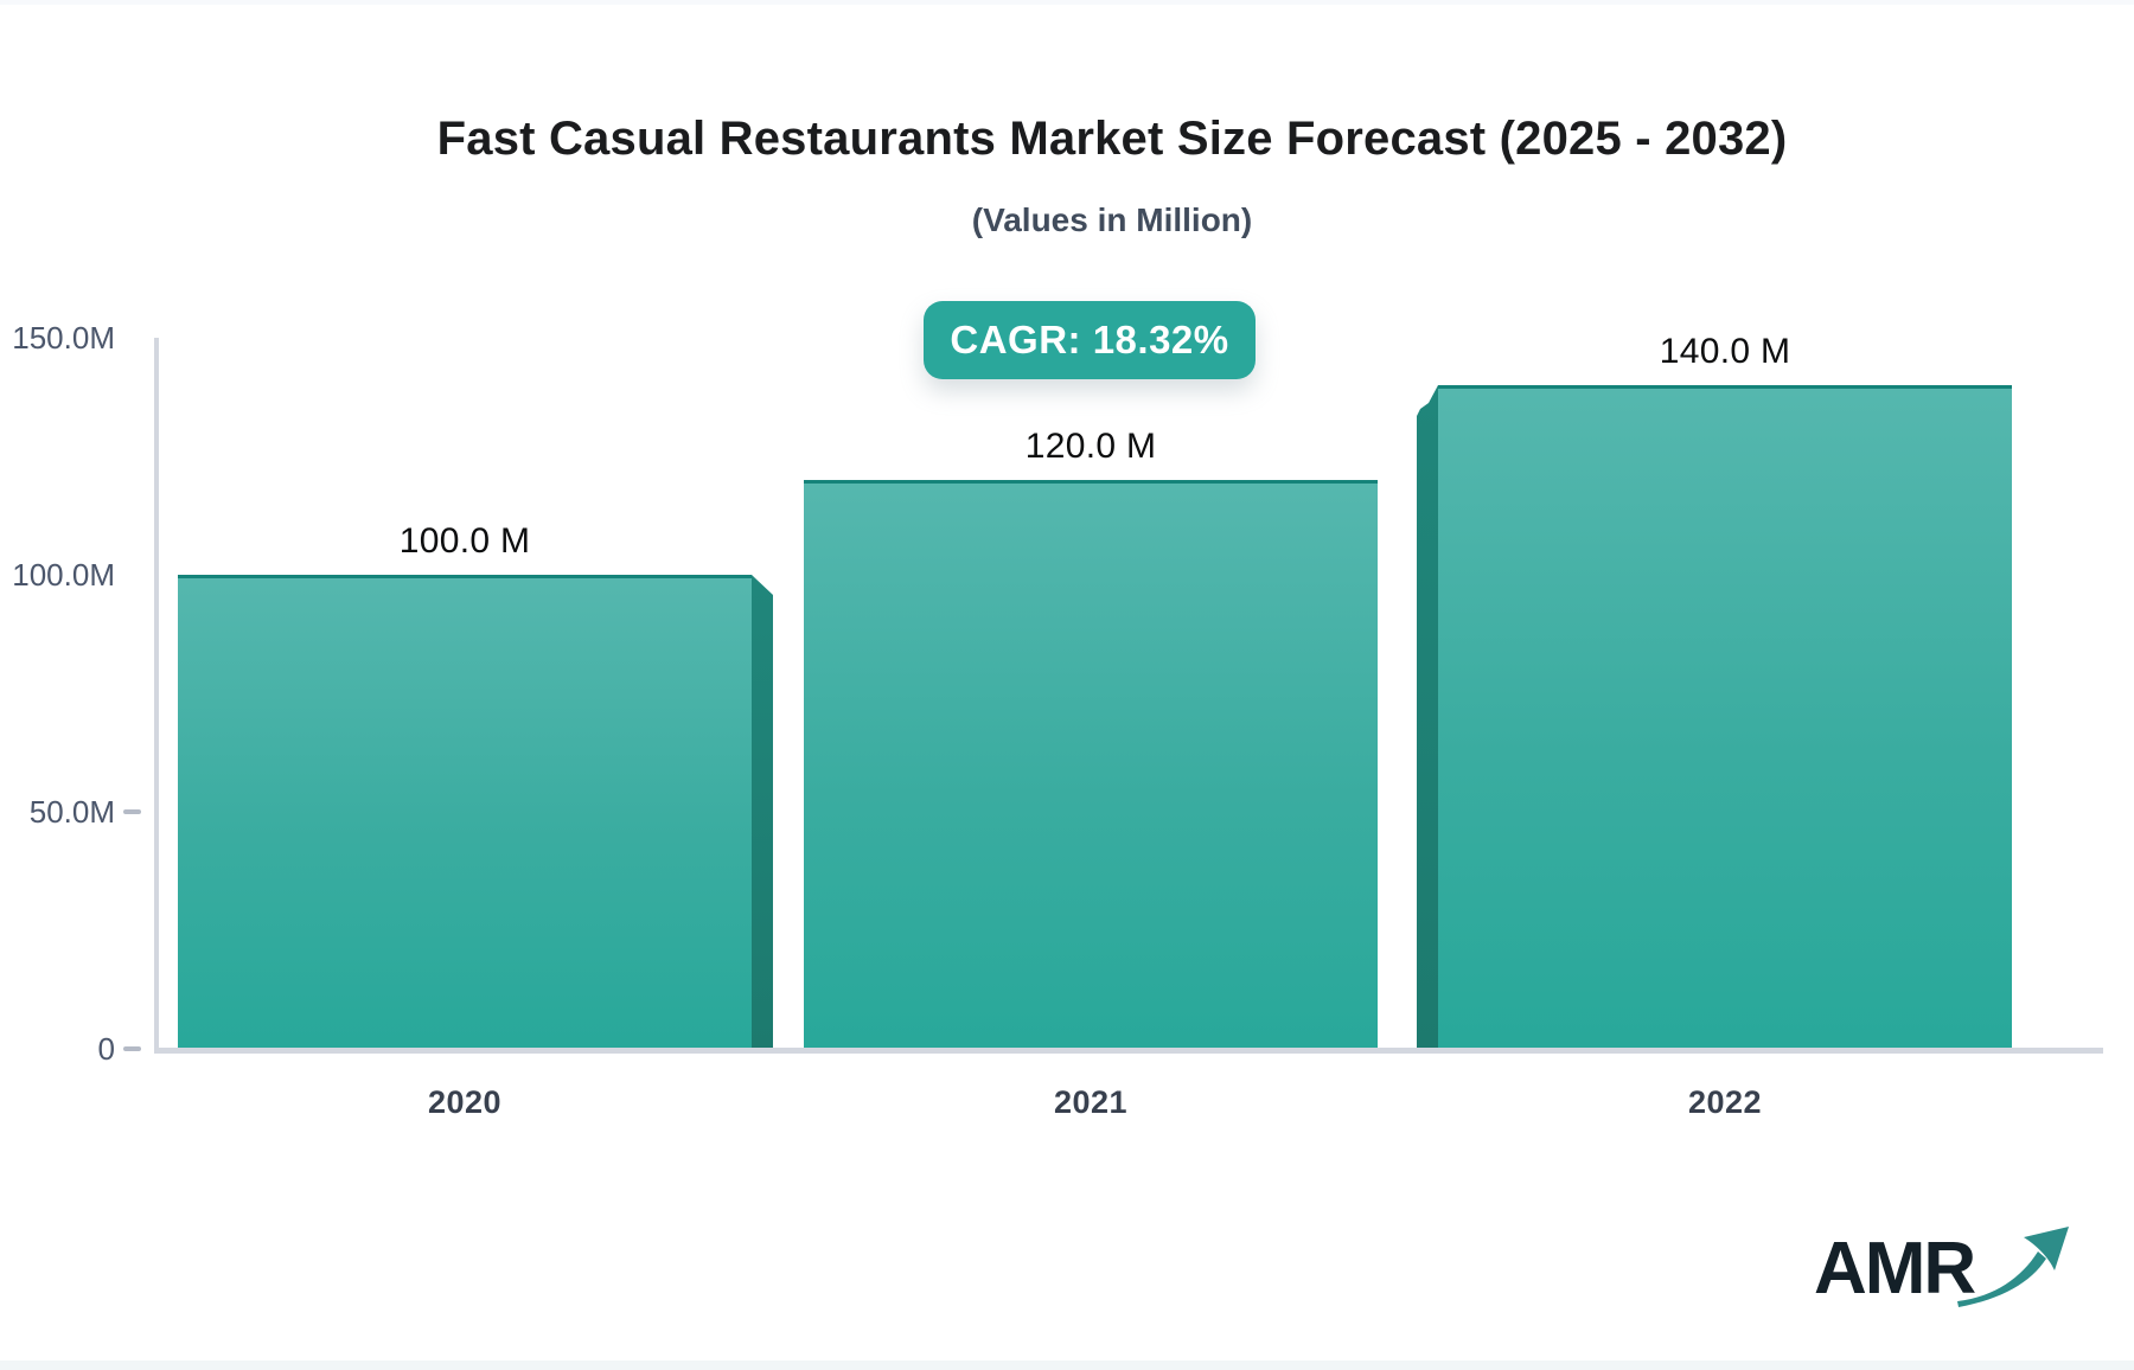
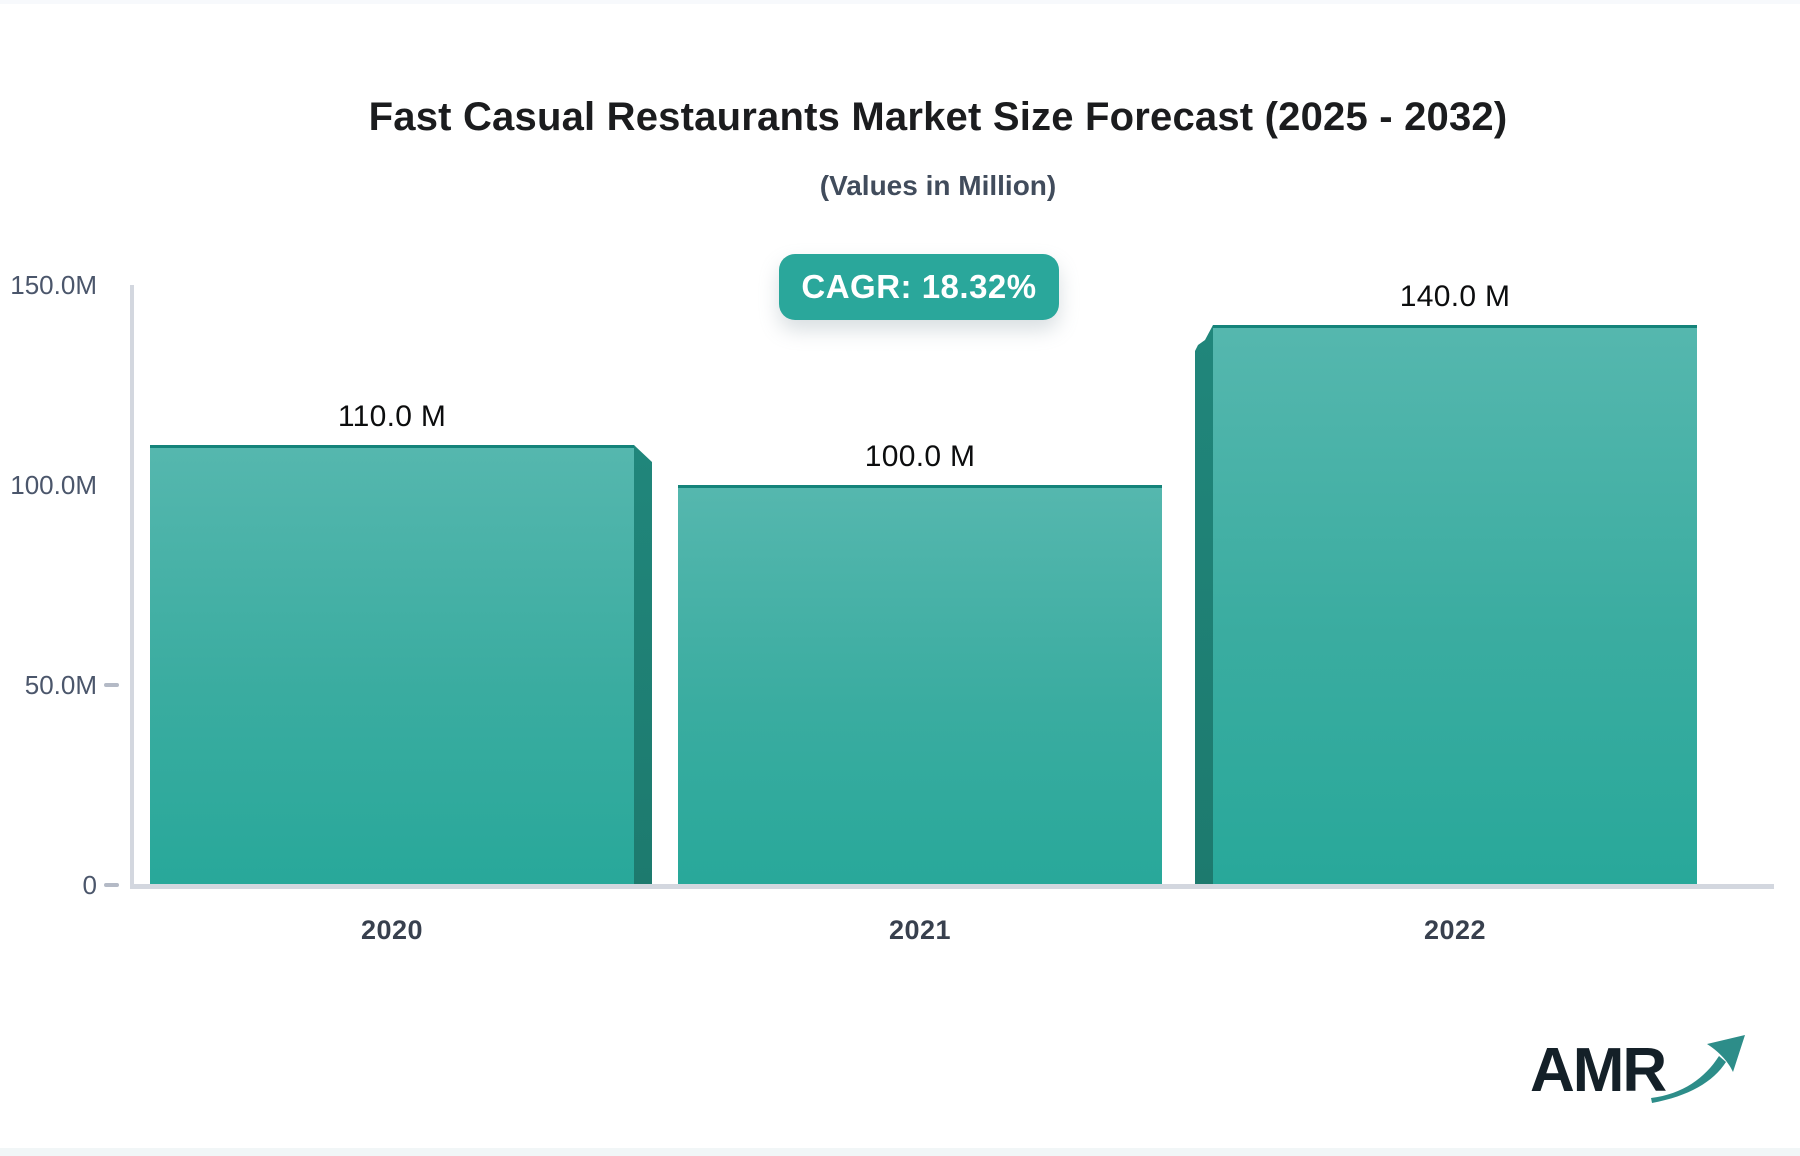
2020: 100.0 -> 110.0
2021: 120.0 -> 100.0
